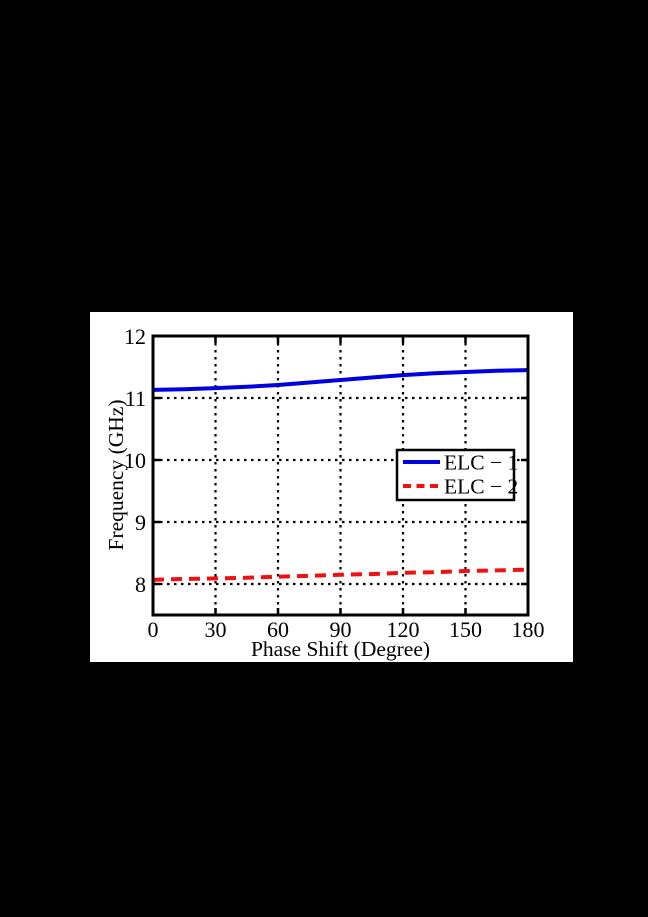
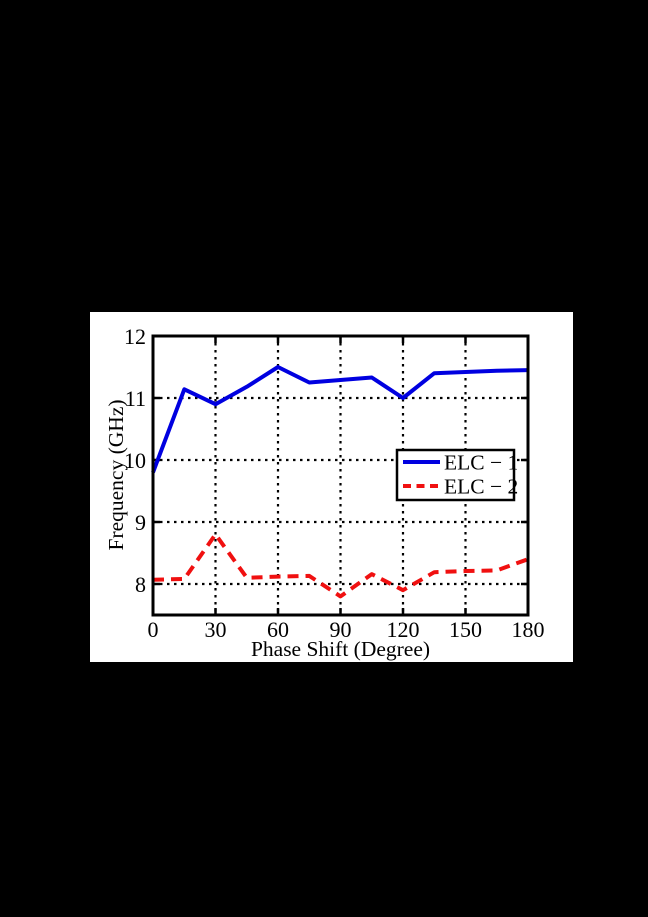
ELC − 1/0: 11.1 -> 9.8
ELC − 1/30: 11.2 -> 10.9
ELC − 2/30: 8.1 -> 8.8
ELC − 1/60: 11.2 -> 11.5
ELC − 2/90: 8.2 -> 7.8
ELC − 1/120: 11.4 -> 11.0
ELC − 2/120: 8.2 -> 7.9
ELC − 2/180: 8.2 -> 8.4
